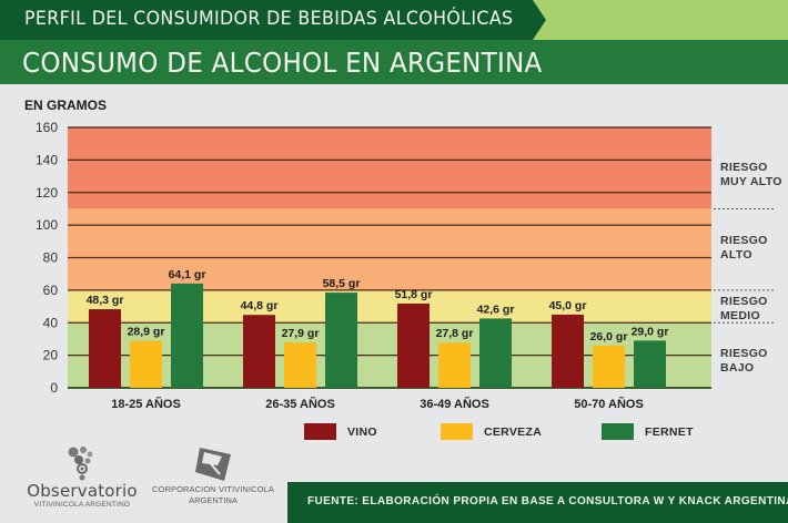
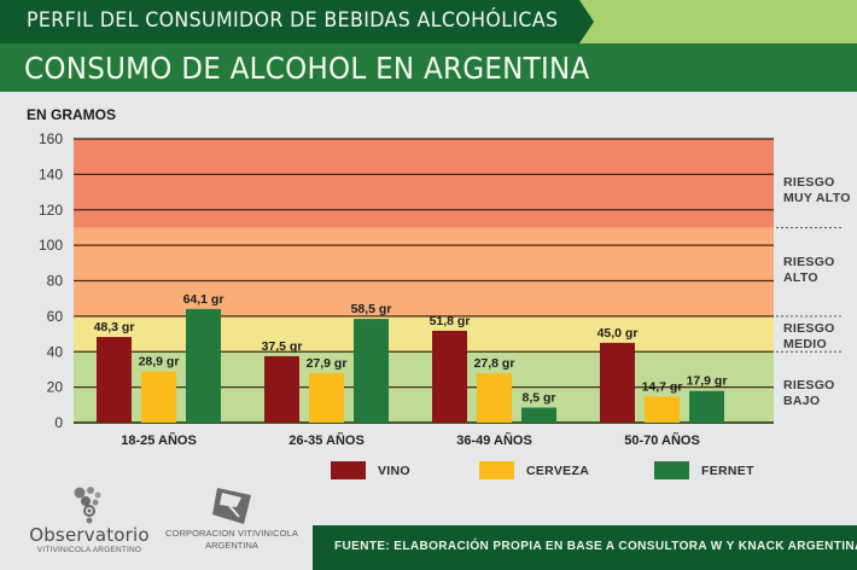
VINO/26-35 AÑOS: 44,8 -> 37,5
FERNET/36-49 AÑOS: 42,6 -> 8,5
CERVEZA/50-70 AÑOS: 26,0 -> 14,7
FERNET/50-70 AÑOS: 29,0 -> 17,9
